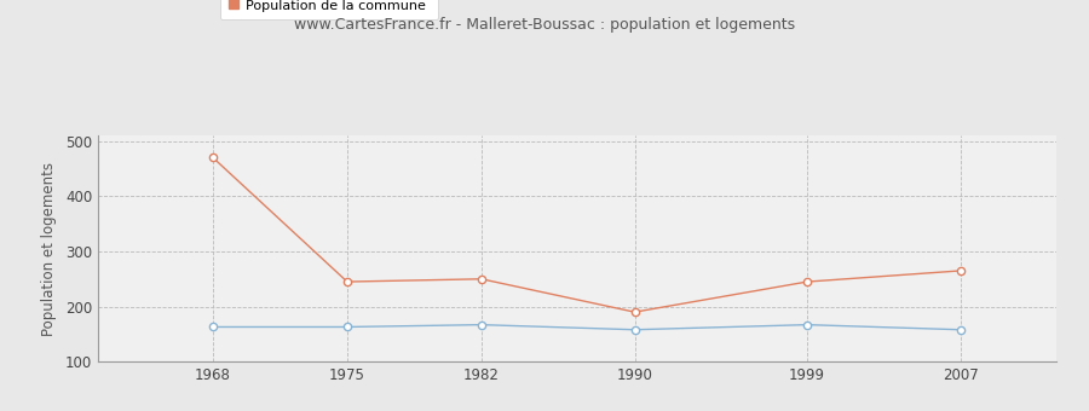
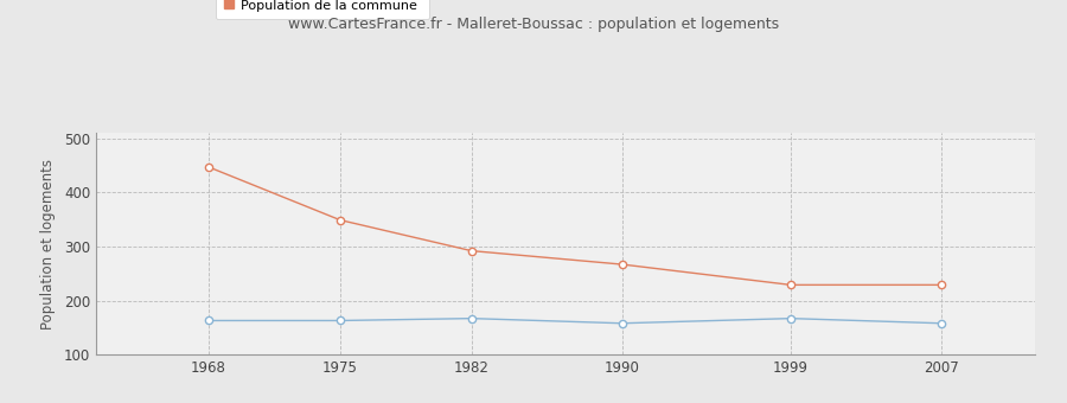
Population de la commune/1968: 470 -> 447
Population de la commune/1975: 245 -> 349
Population de la commune/1982: 250 -> 292
Population de la commune/1990: 190 -> 267
Population de la commune/1999: 245 -> 229
Population de la commune/2007: 265 -> 229
